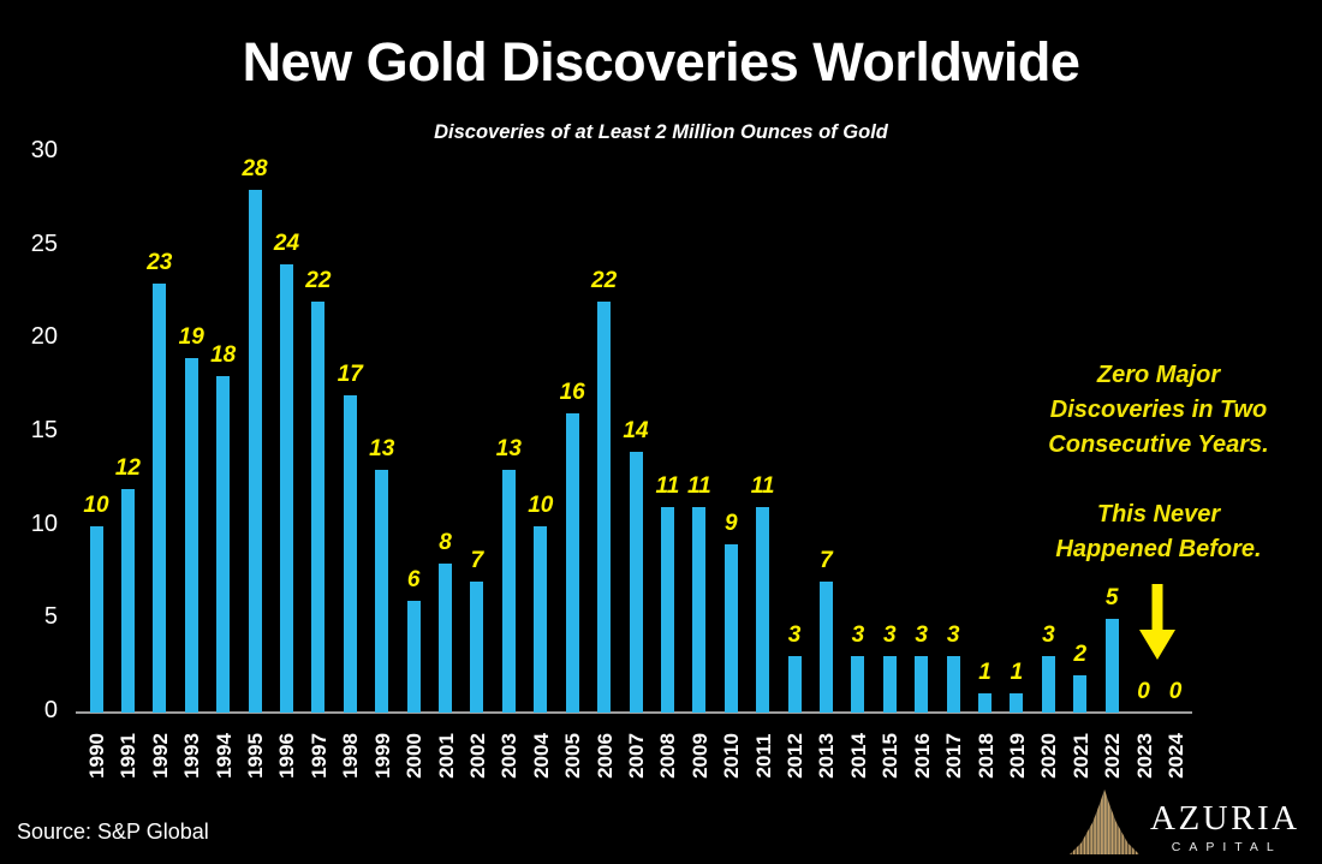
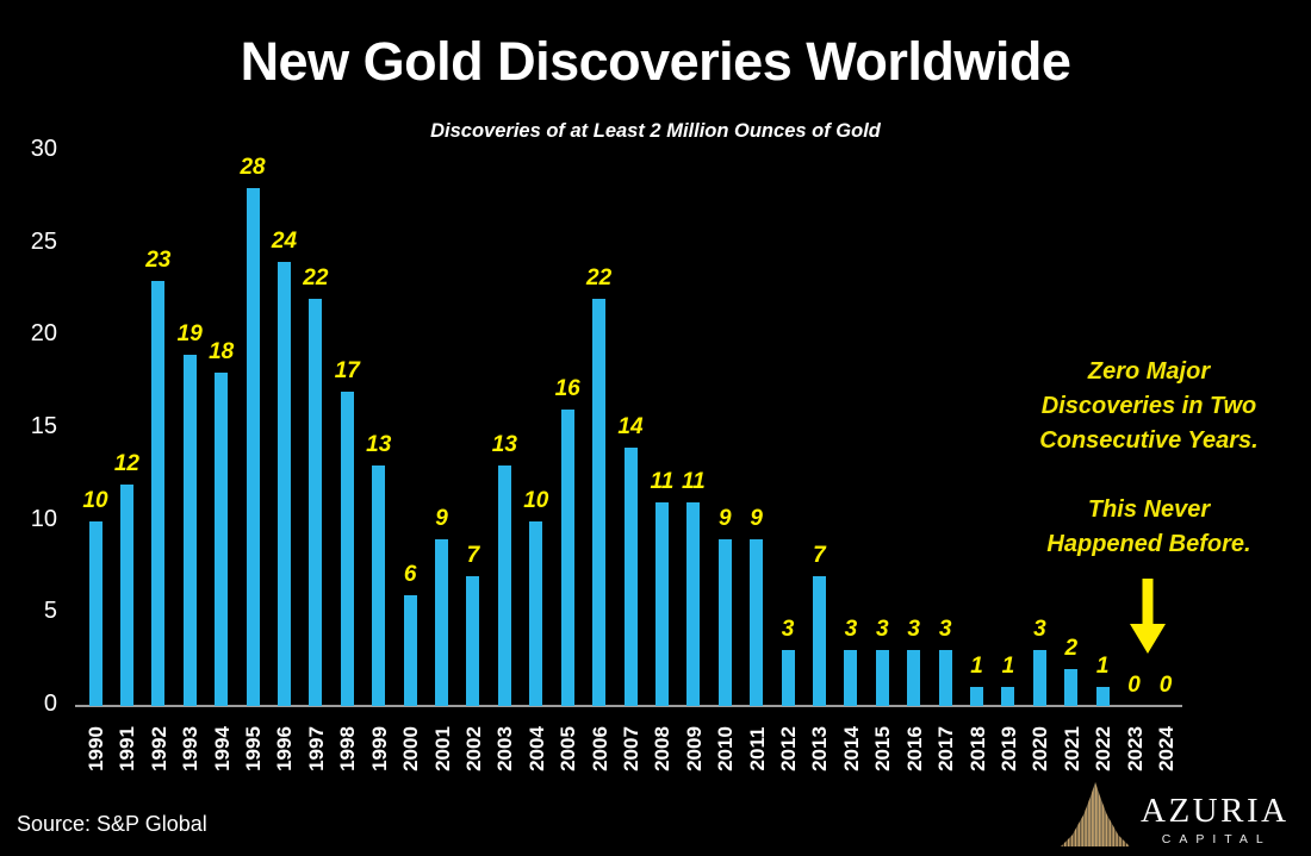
2001: 8 -> 9
2011: 11 -> 9
2022: 5 -> 1
